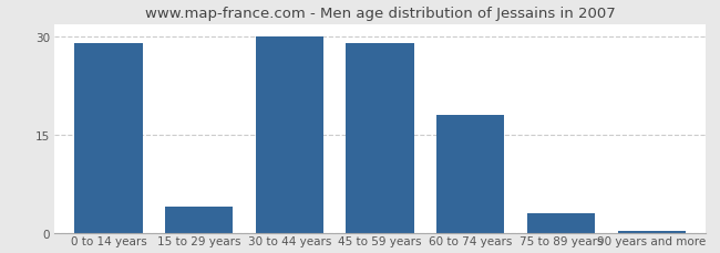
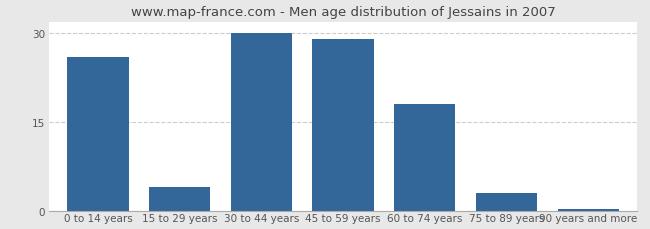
0 to 14 years: 29.0 -> 26.0
